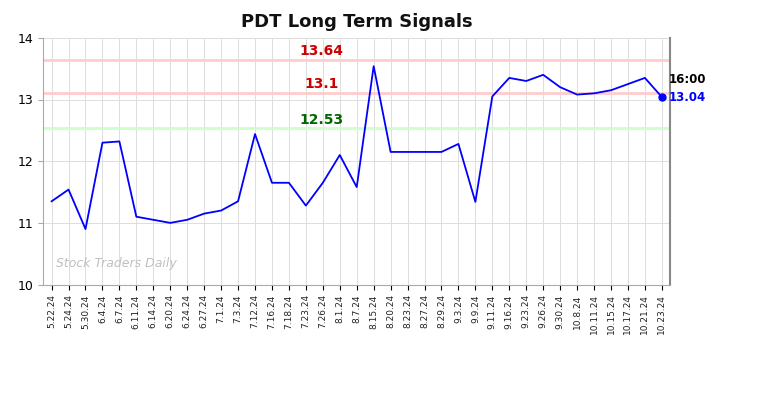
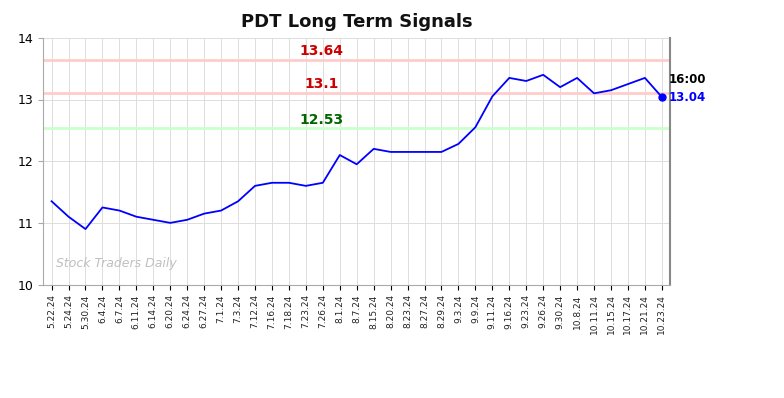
5.24.24: 11.54 -> 11.10
6.4.24: 12.30 -> 11.25
6.7.24: 12.32 -> 11.20
7.12.24: 12.44 -> 11.60
7.23.24: 11.28 -> 11.60
8.7.24: 11.58 -> 11.95
8.15.24: 13.54 -> 12.20
9.9.24: 11.34 -> 12.55
10.8.24: 13.08 -> 13.35
